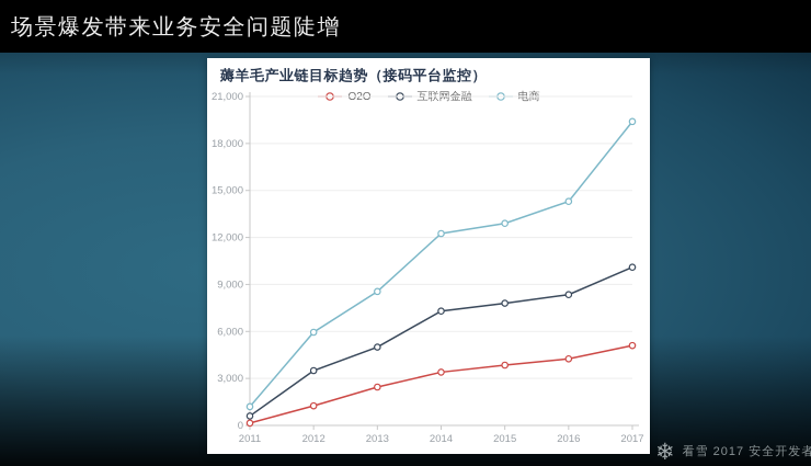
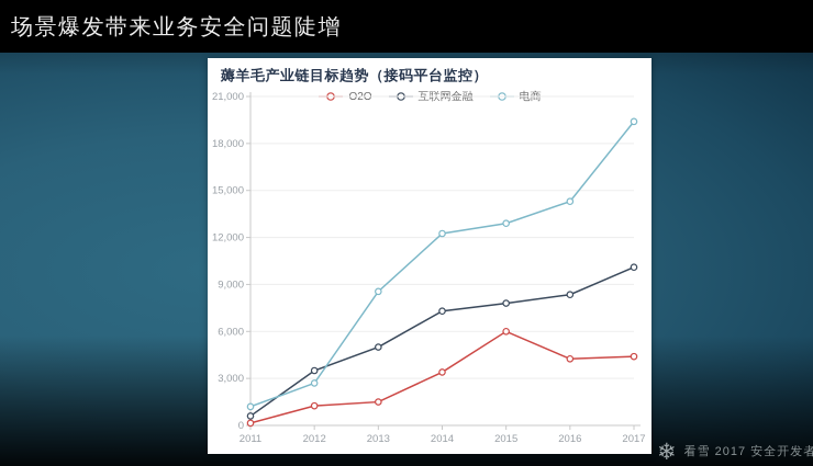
电商/2012: 6000 -> 2700
O2O/2013: 2400 -> 1500
O2O/2015: 3800 -> 6000
O2O/2017: 5100 -> 4400
